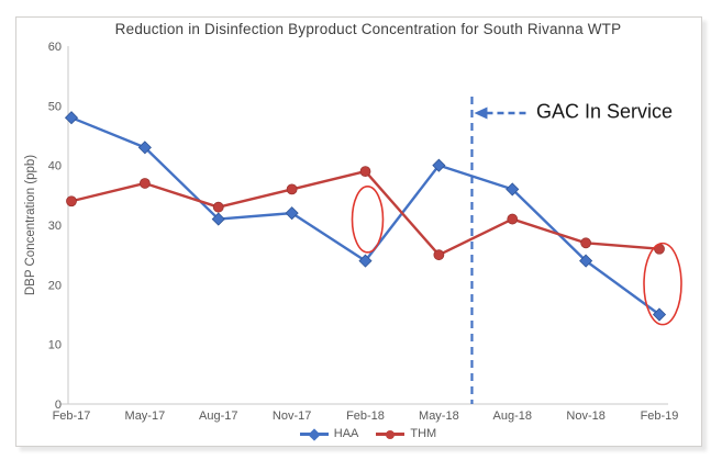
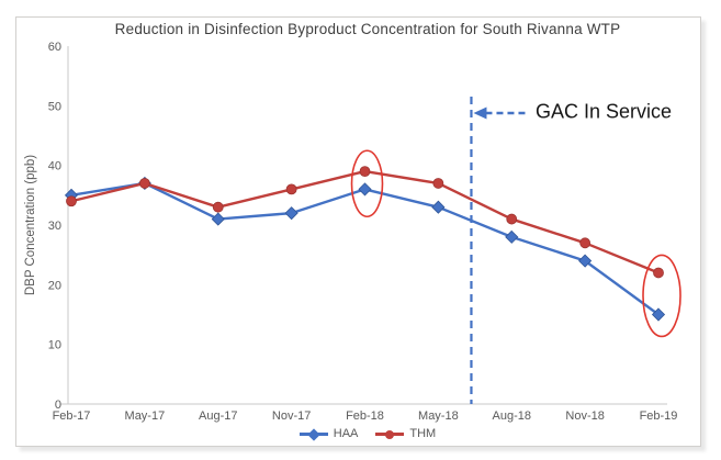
HAA/Feb-17: 48 -> 35
HAA/May-17: 43 -> 37
HAA/Feb-18: 24 -> 36
HAA/May-18: 40 -> 33
THM/May-18: 25 -> 37
HAA/Aug-18: 36 -> 28
THM/Feb-19: 26 -> 22
